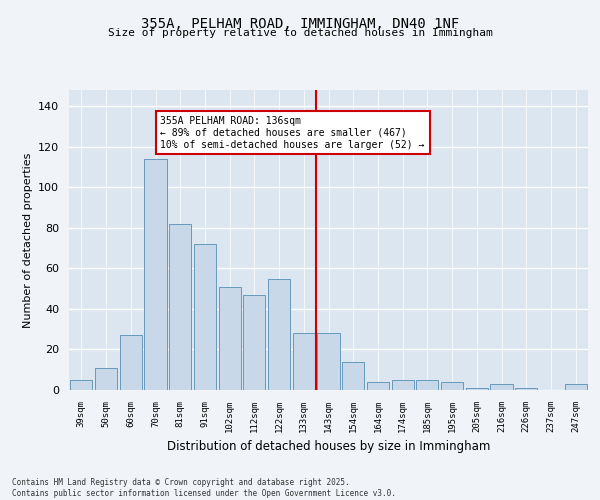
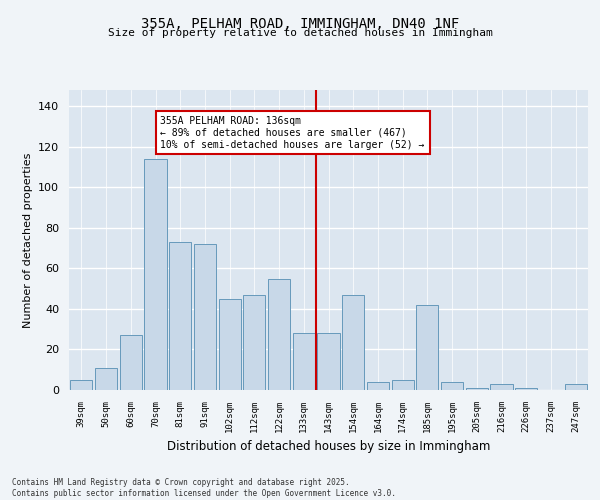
81sqm: 82 -> 73
102sqm: 51 -> 45
154sqm: 14 -> 47
185sqm: 5 -> 42
